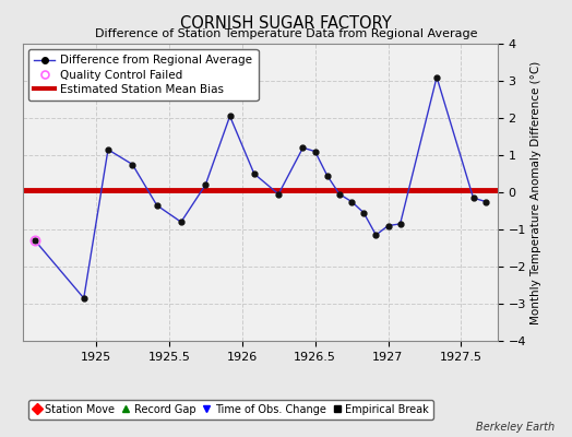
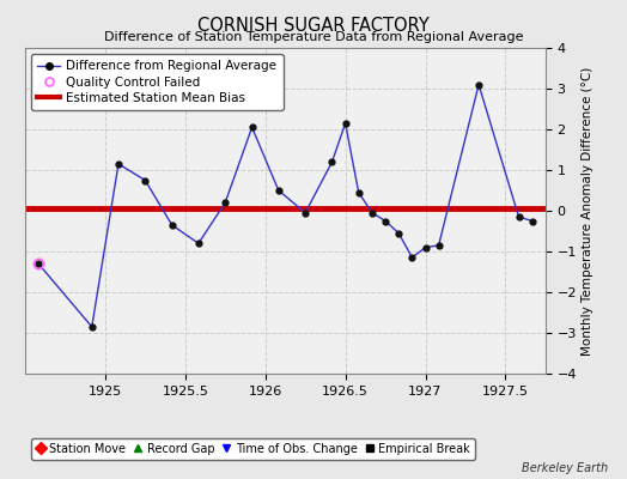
1926.5: 1.10 -> 2.15
